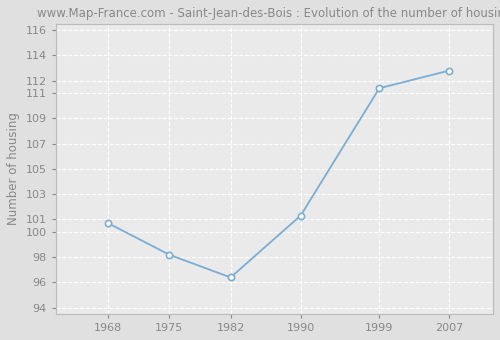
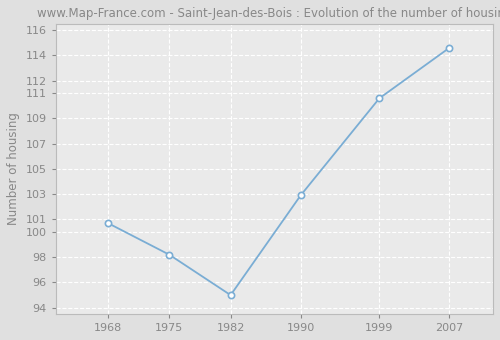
1982: 96.4 -> 95.0
1990: 101.3 -> 102.9
1999: 111.4 -> 110.6
2007: 112.8 -> 114.6
